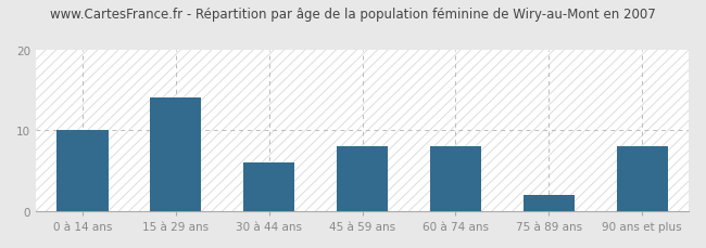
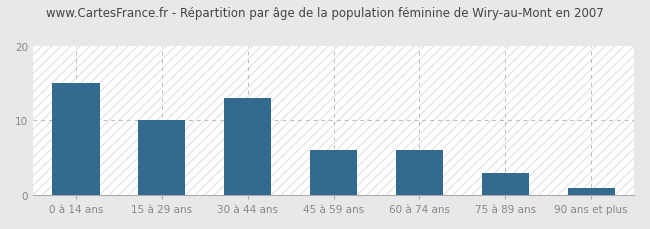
0 à 14 ans: 10 -> 15
15 à 29 ans: 14 -> 10
30 à 44 ans: 6 -> 13
45 à 59 ans: 8 -> 6
60 à 74 ans: 8 -> 6
75 à 89 ans: 2 -> 3
90 ans et plus: 8 -> 1
